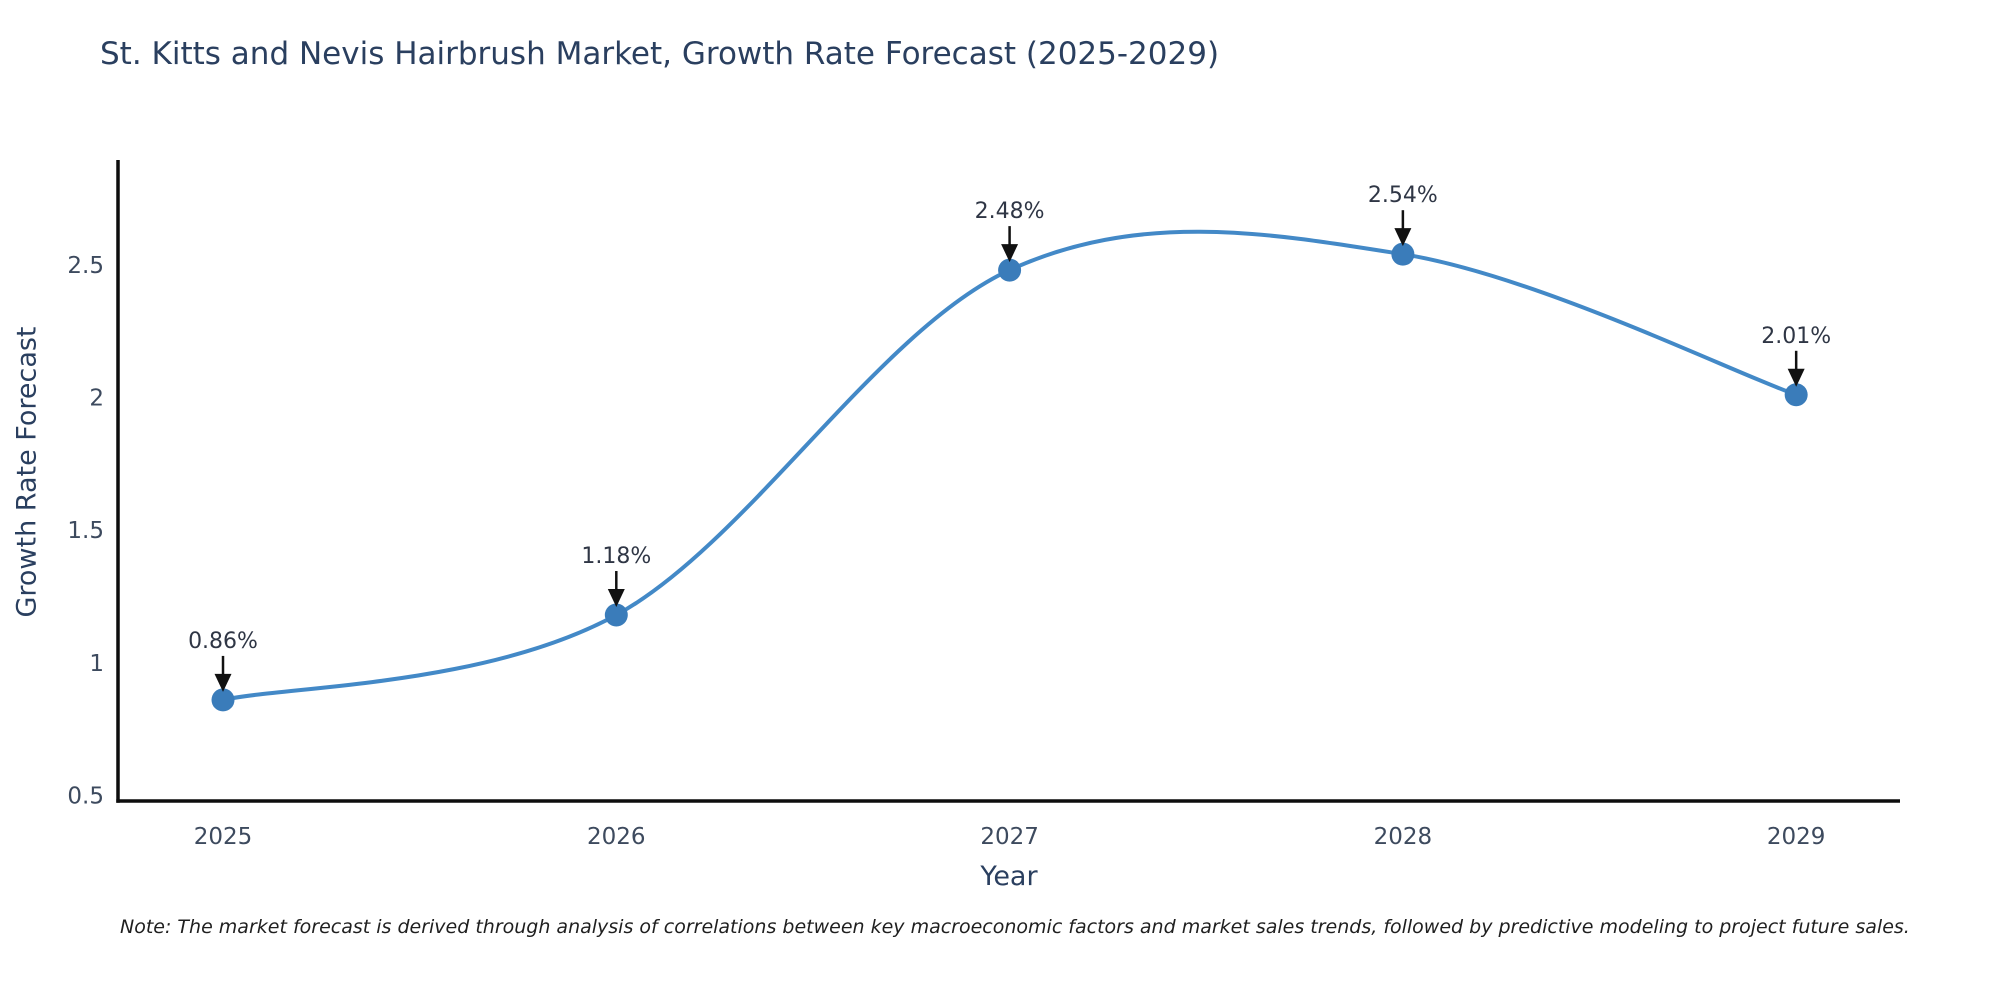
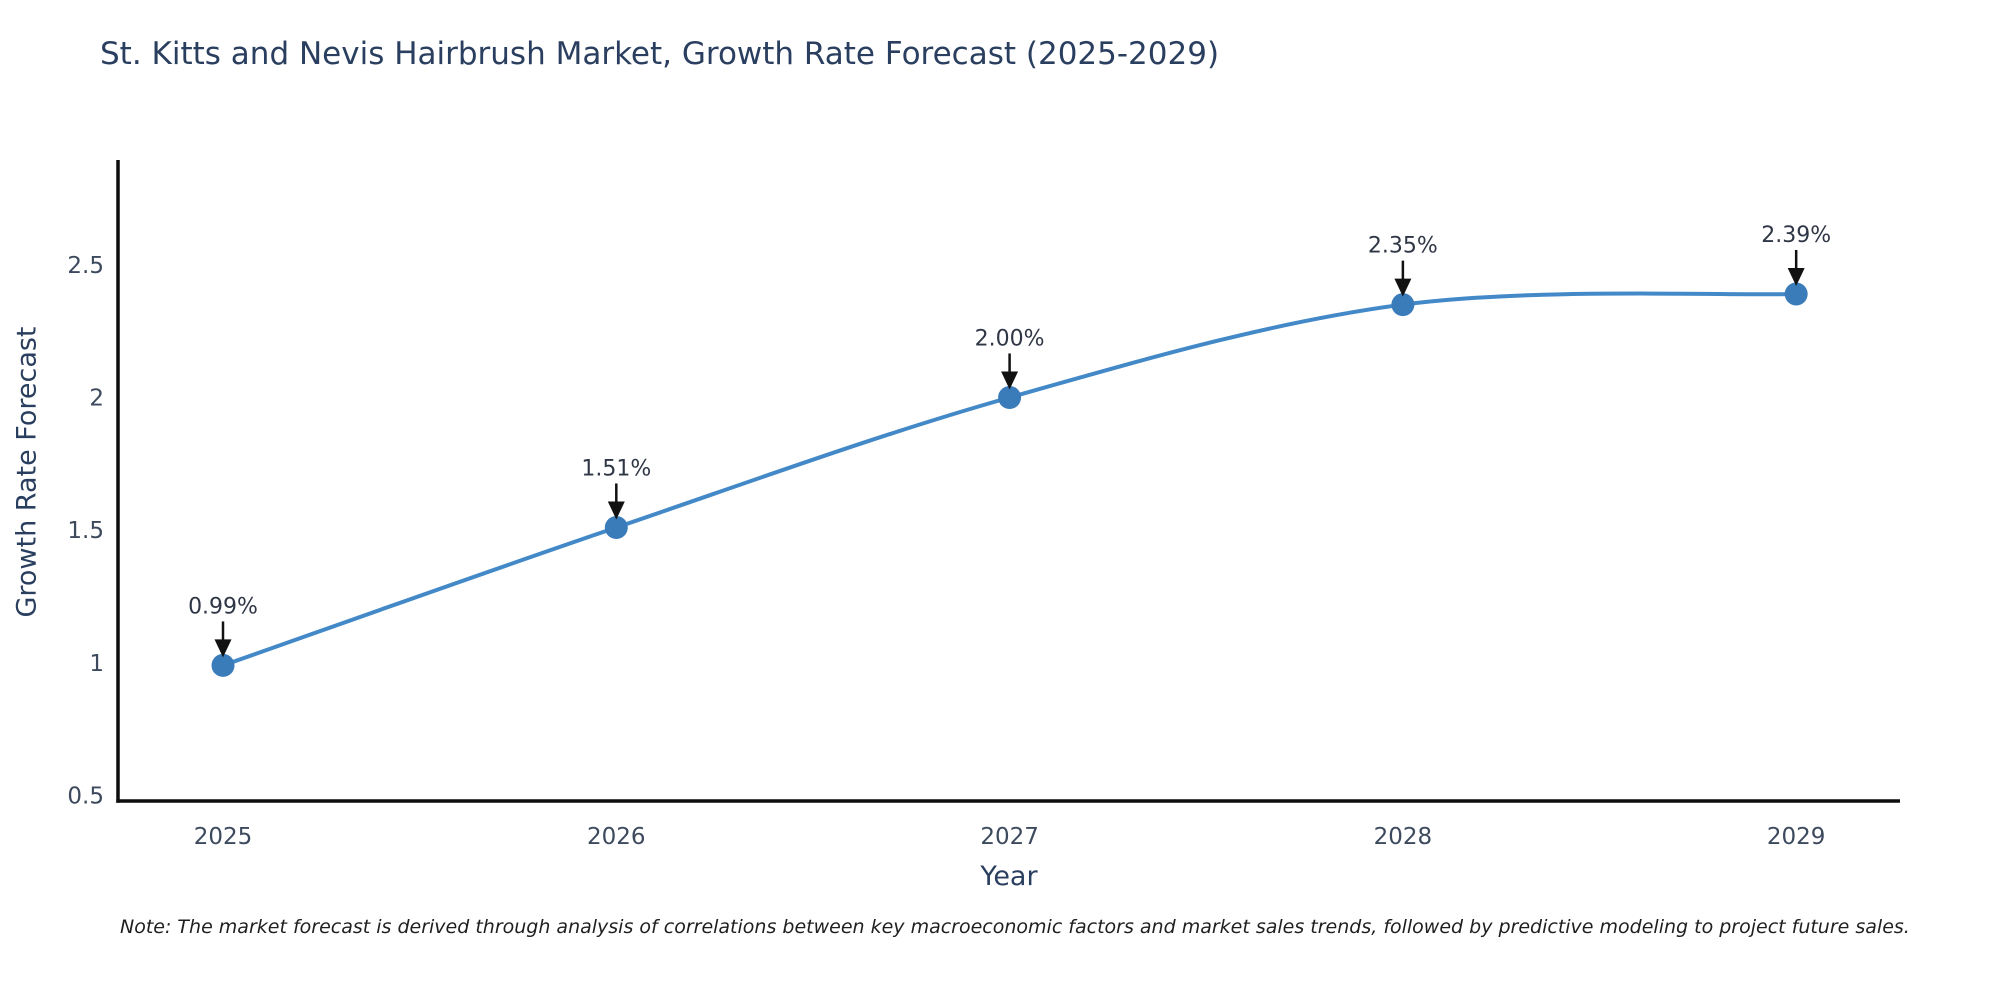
2025: 0.86% -> 0.99%
2026: 1.18% -> 1.51%
2027: 2.48% -> 2.00%
2028: 2.54% -> 2.35%
2029: 2.01% -> 2.39%
